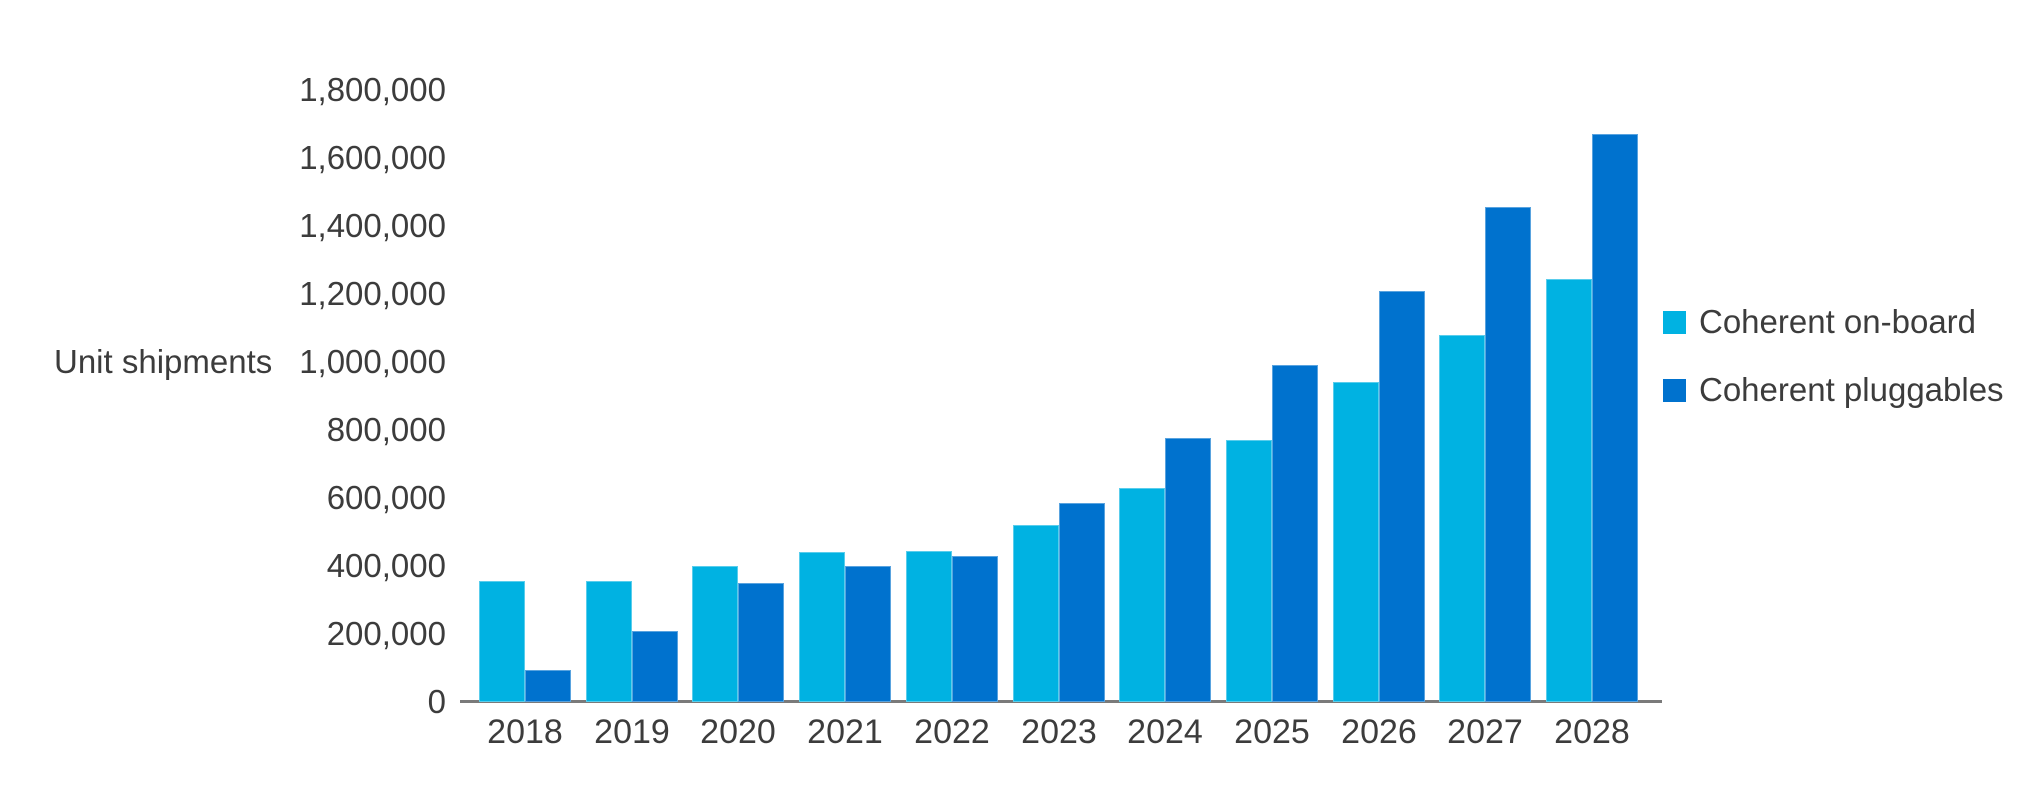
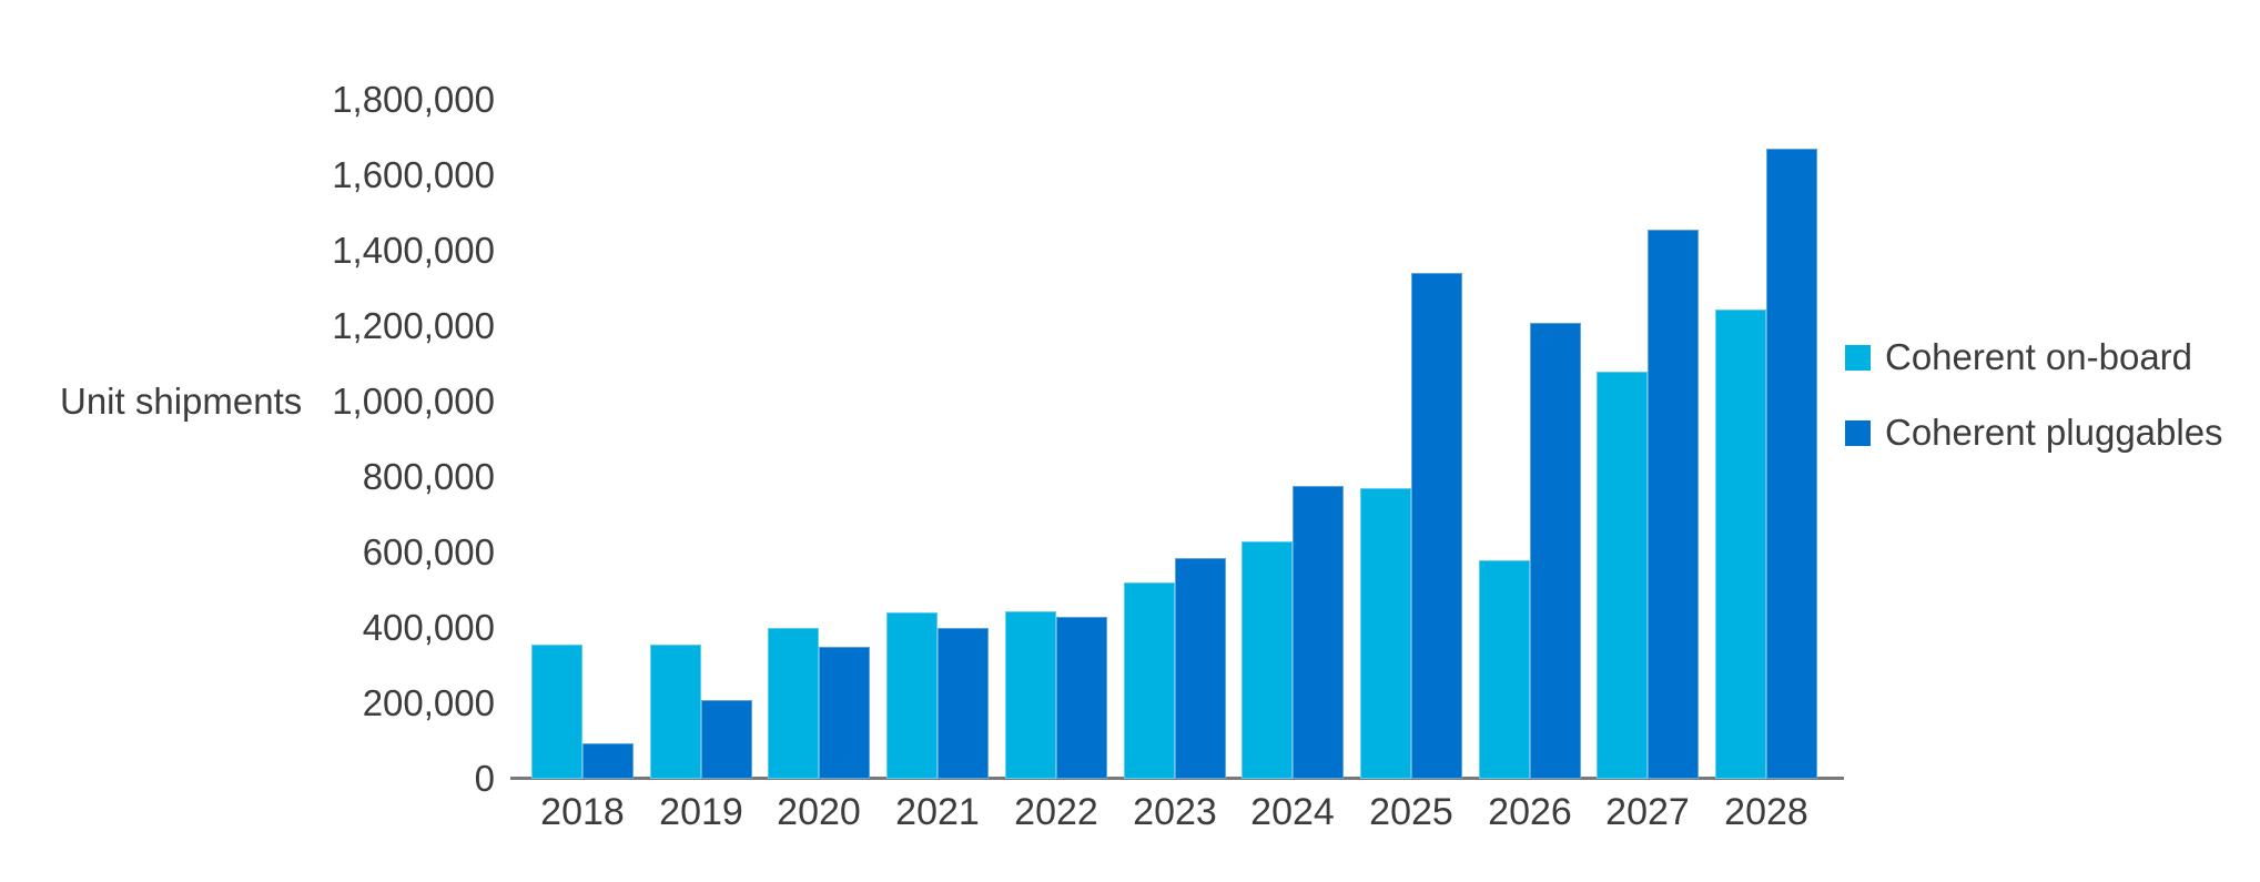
Coherent pluggables/2025: 990000 -> 1340000
Coherent on-board/2026: 940000 -> 580000
